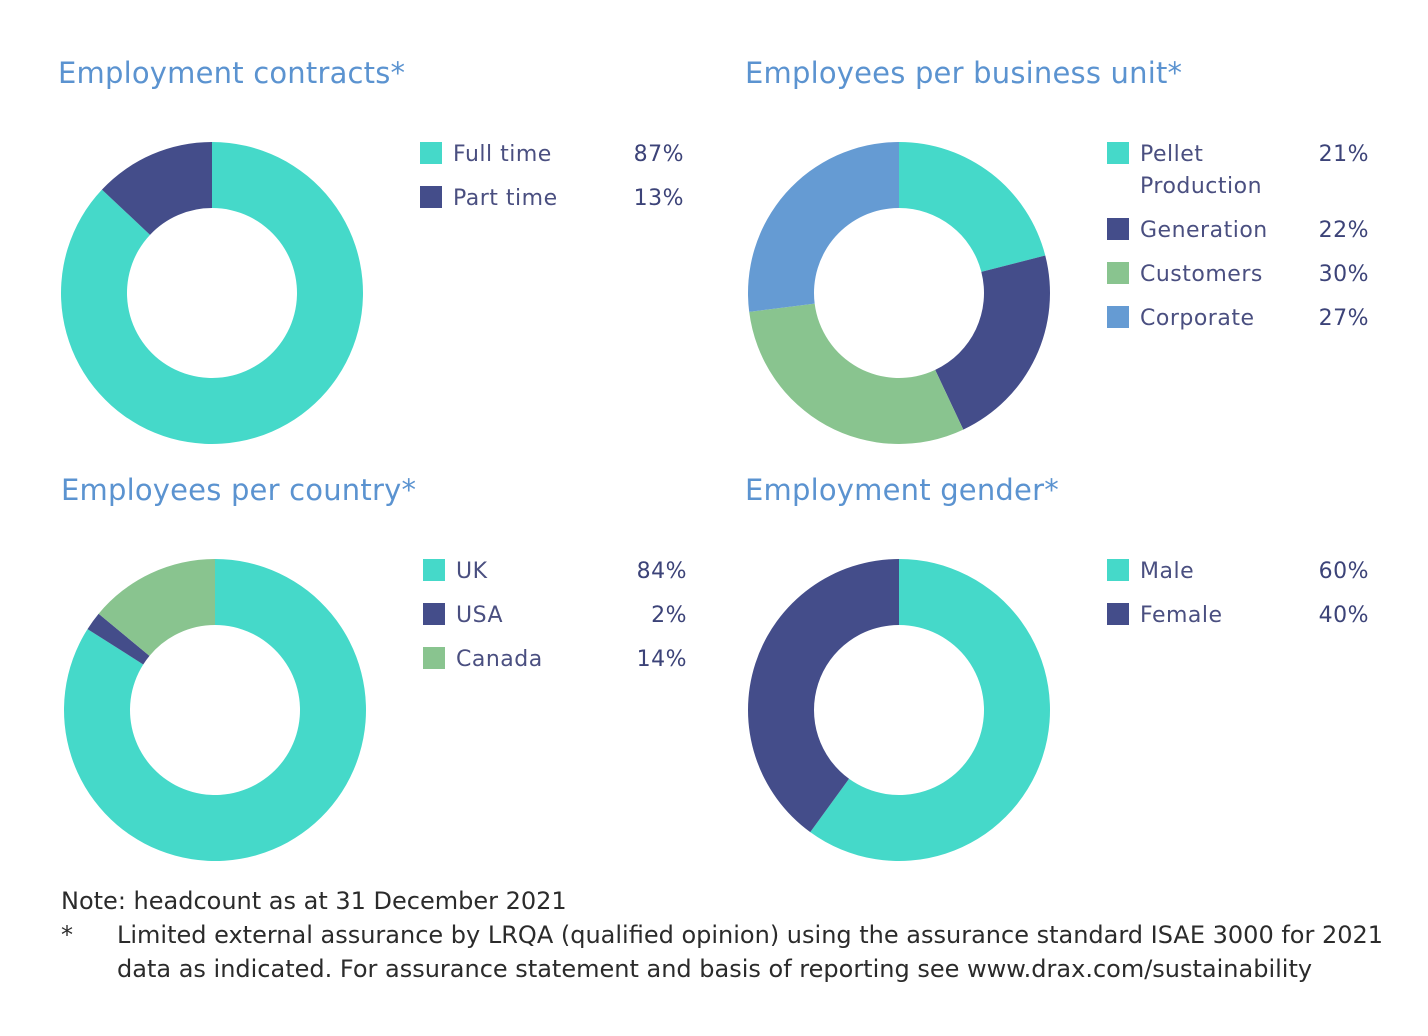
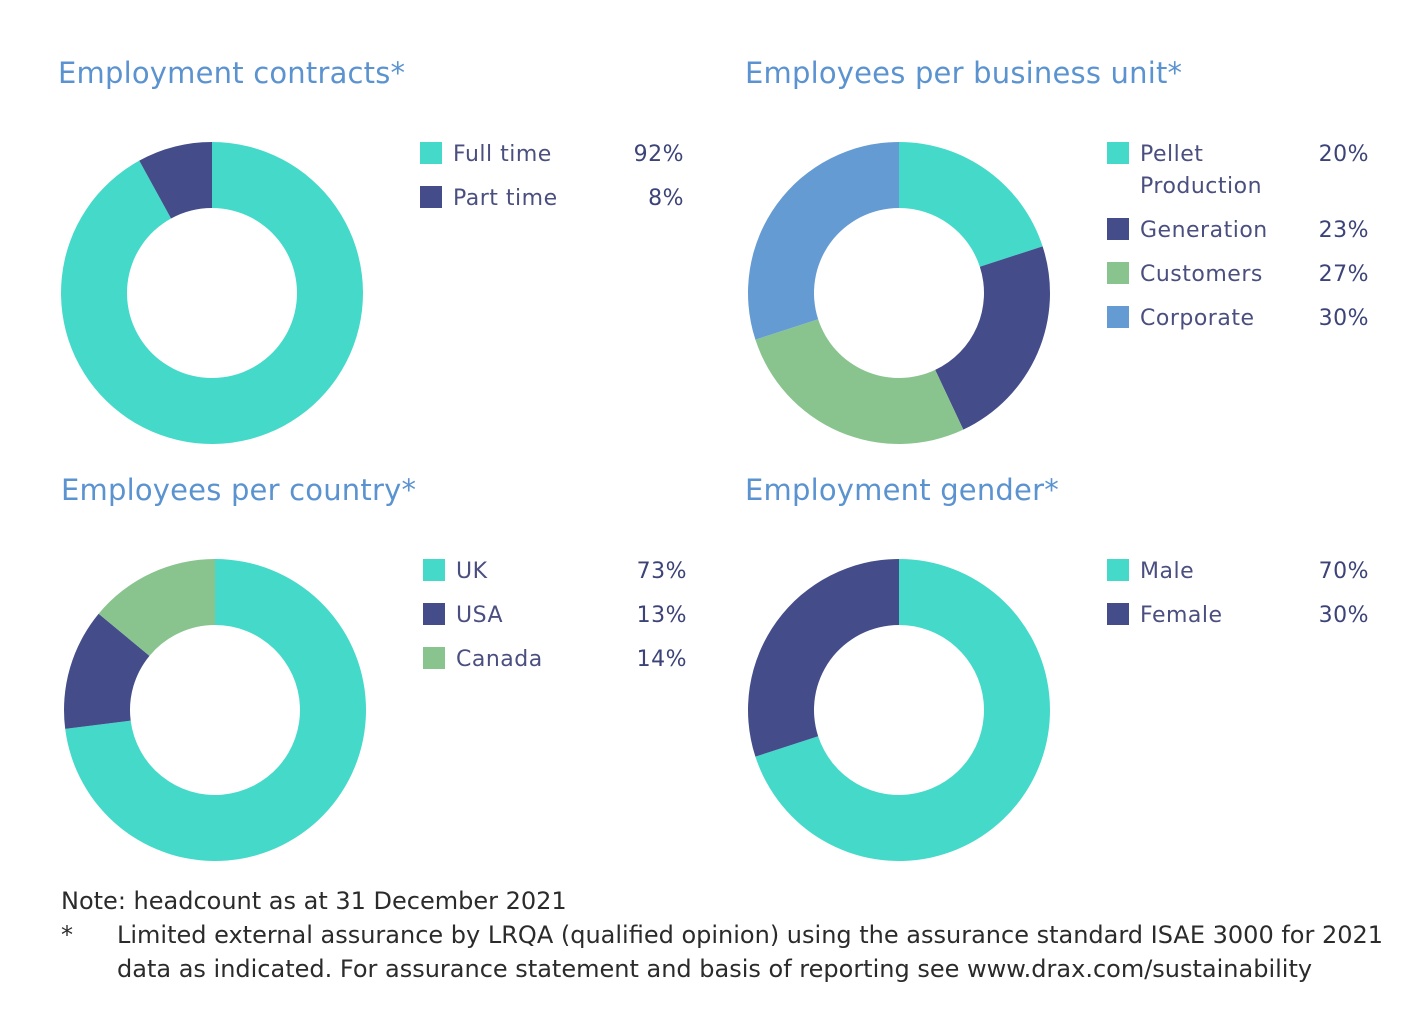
Employment contracts*/Full time: 87% -> 92%
Employment contracts*/Part time: 13% -> 8%
Employees per business unit*/Pellet Production: 21% -> 20%
Employees per business unit*/Generation: 22% -> 23%
Employees per business unit*/Customers: 30% -> 27%
Employees per business unit*/Corporate: 27% -> 30%
Employees per country*/UK: 84% -> 73%
Employees per country*/USA: 2% -> 13%
Employment gender*/Male: 60% -> 70%
Employment gender*/Female: 40% -> 30%
